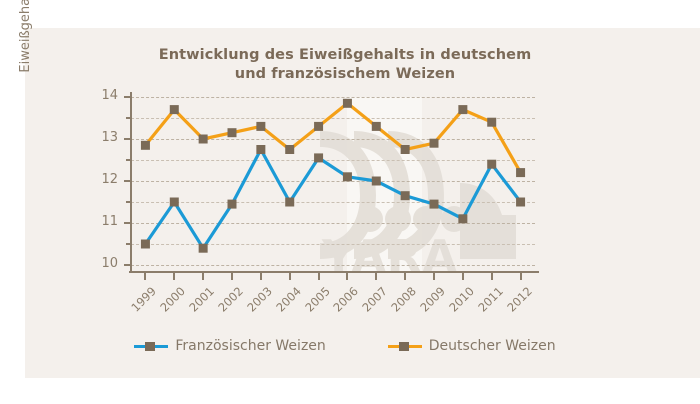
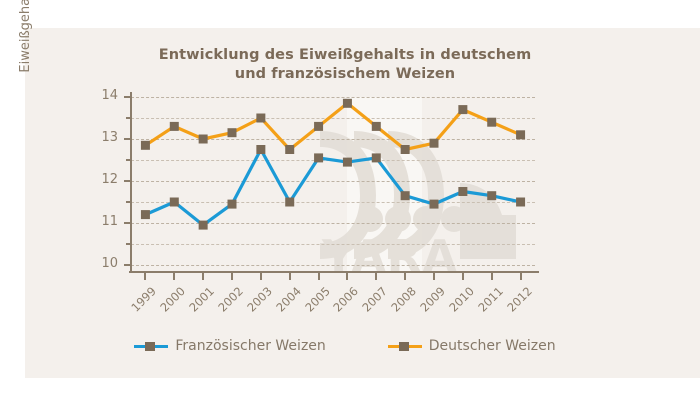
Französischer Weizen/1999: 10.5 -> 11.2
Deutscher Weizen/2000: 13.7 -> 13.3
Französischer Weizen/2001: 10.4 -> 10.9
Deutscher Weizen/2003: 13.3 -> 13.5
Französischer Weizen/2006: 12.1 -> 12.4
Französischer Weizen/2007: 12.0 -> 12.6
Französischer Weizen/2010: 11.1 -> 11.8
Französischer Weizen/2011: 12.4 -> 11.7
Deutscher Weizen/2012: 12.2 -> 13.1
